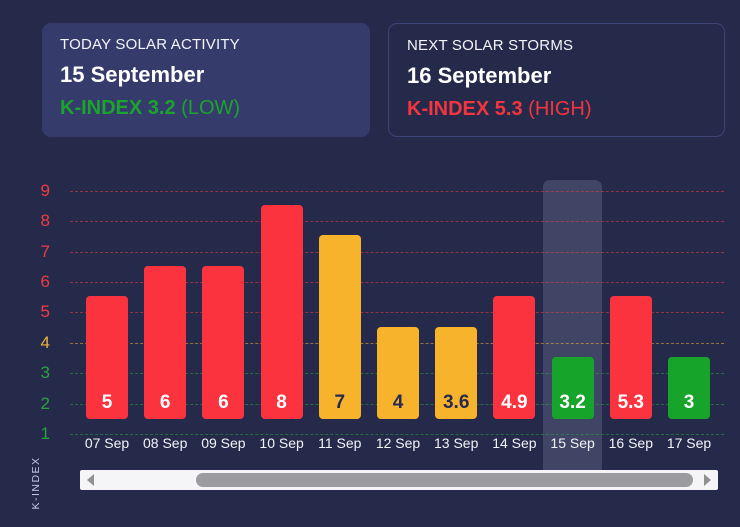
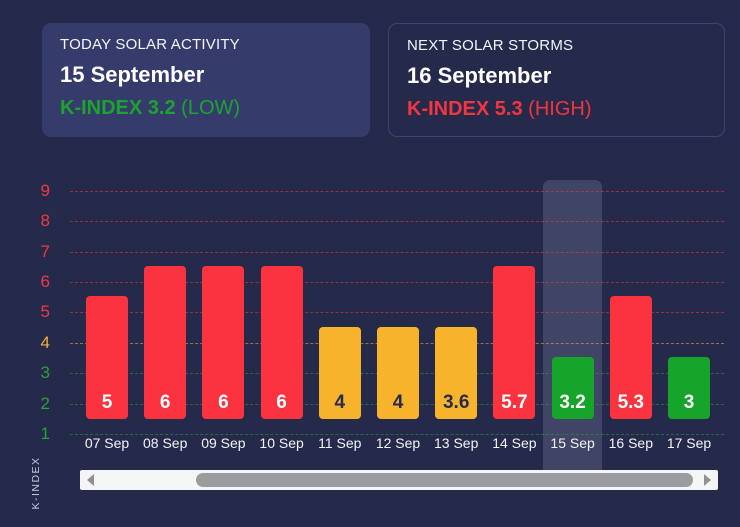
10 Sep: 8 -> 6
11 Sep: 7 -> 4
14 Sep: 4.9 -> 5.7
